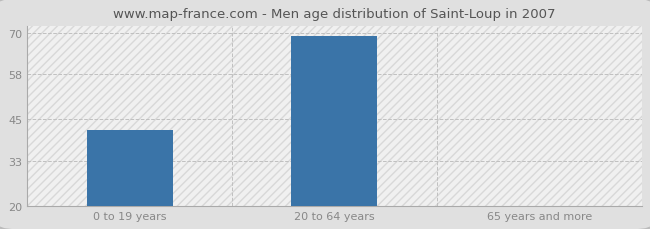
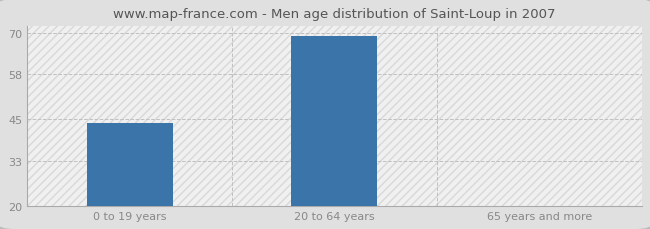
0 to 19 years: 42 -> 44
